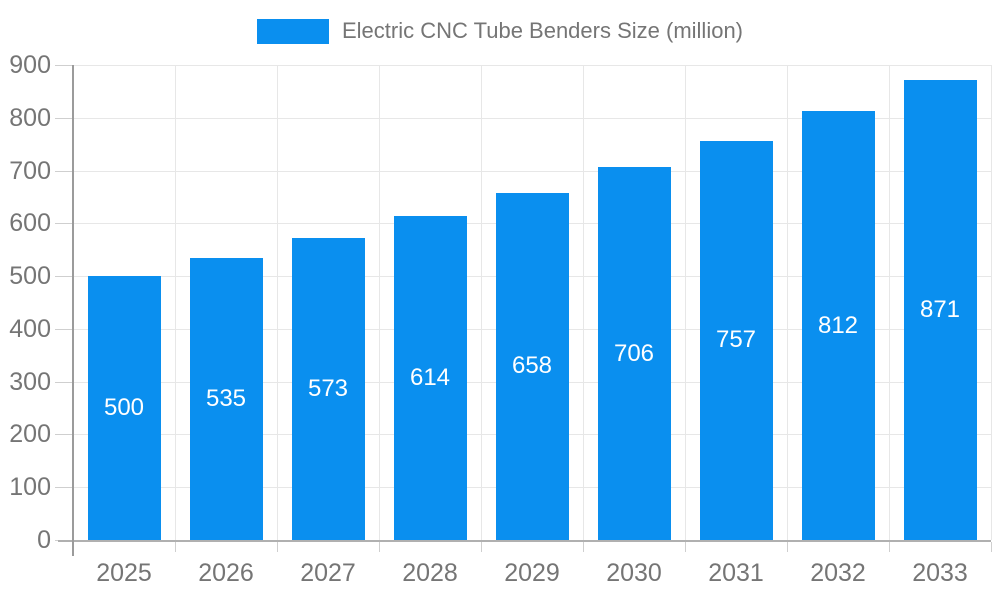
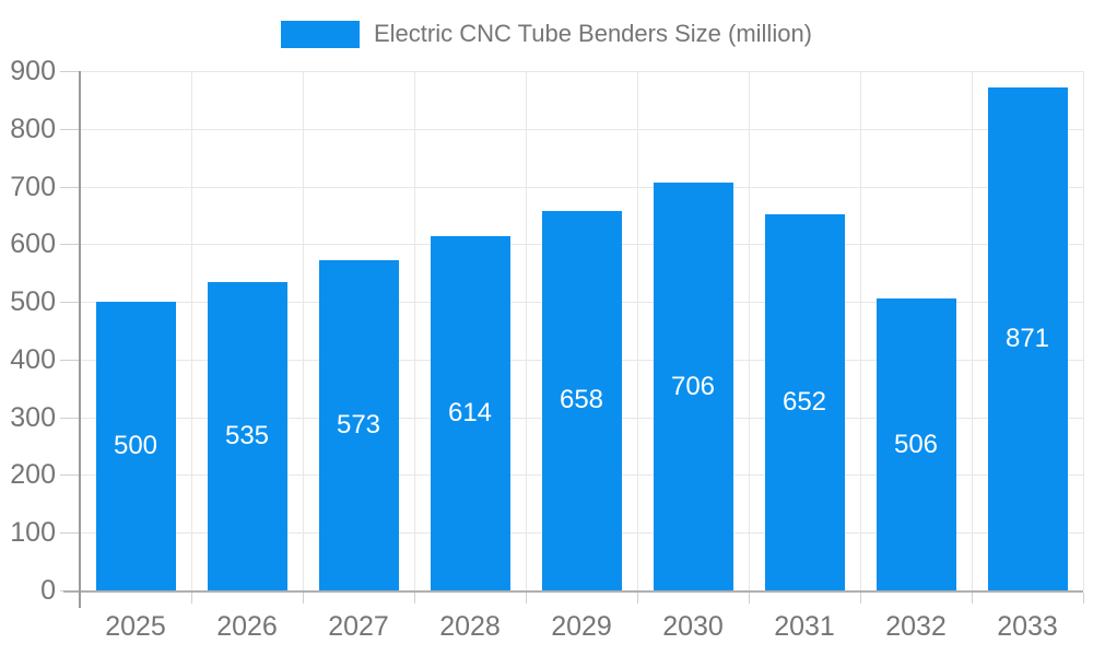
2031: 757 -> 652
2032: 812 -> 506
